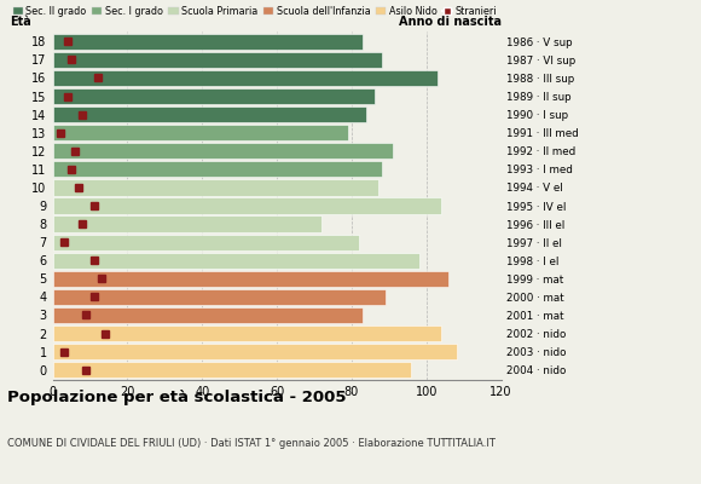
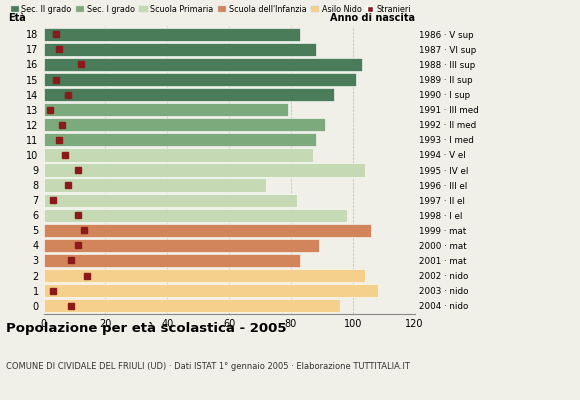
15: 86 -> 101
14: 84 -> 94
